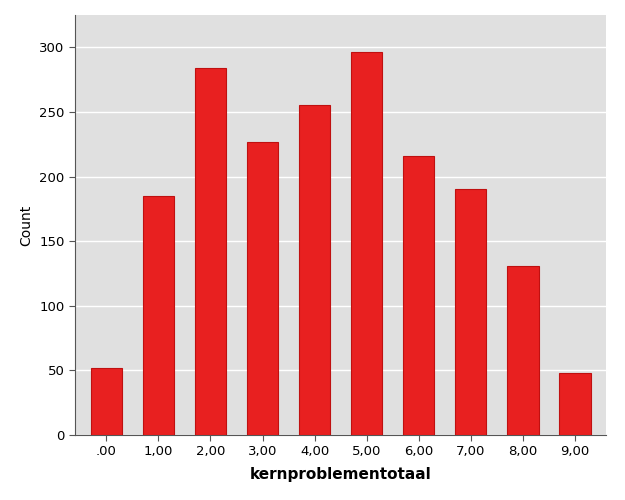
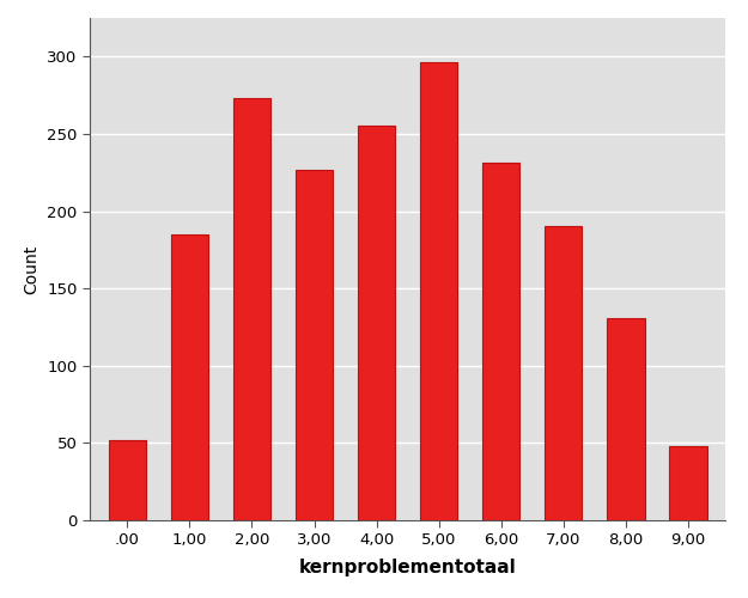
2,00: 284 -> 273
6,00: 216 -> 231
